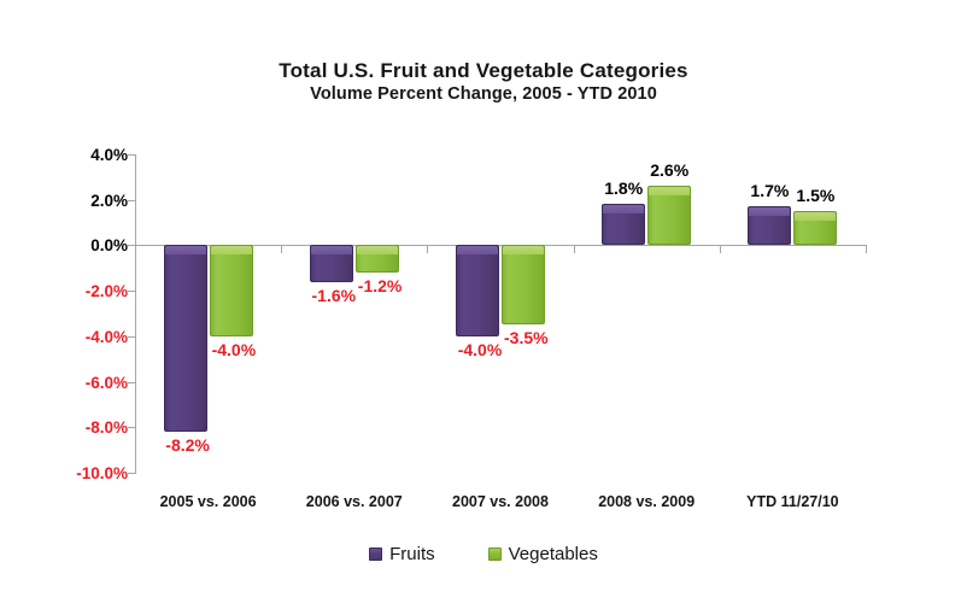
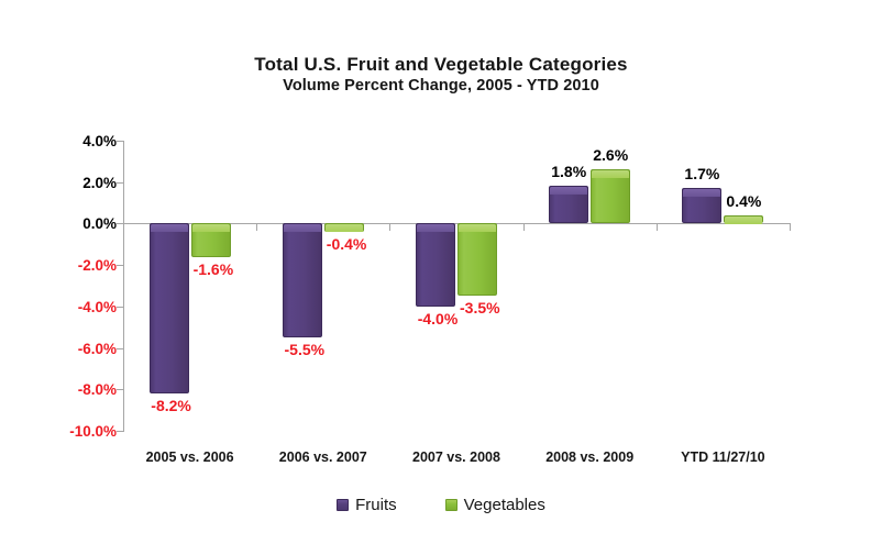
Vegetables/2005 vs. 2006: -4.0% -> -1.6%
Fruits/2006 vs. 2007: -1.6% -> -5.5%
Vegetables/2006 vs. 2007: -1.2% -> -0.4%
Vegetables/YTD 11/27/10: 1.5% -> 0.4%
